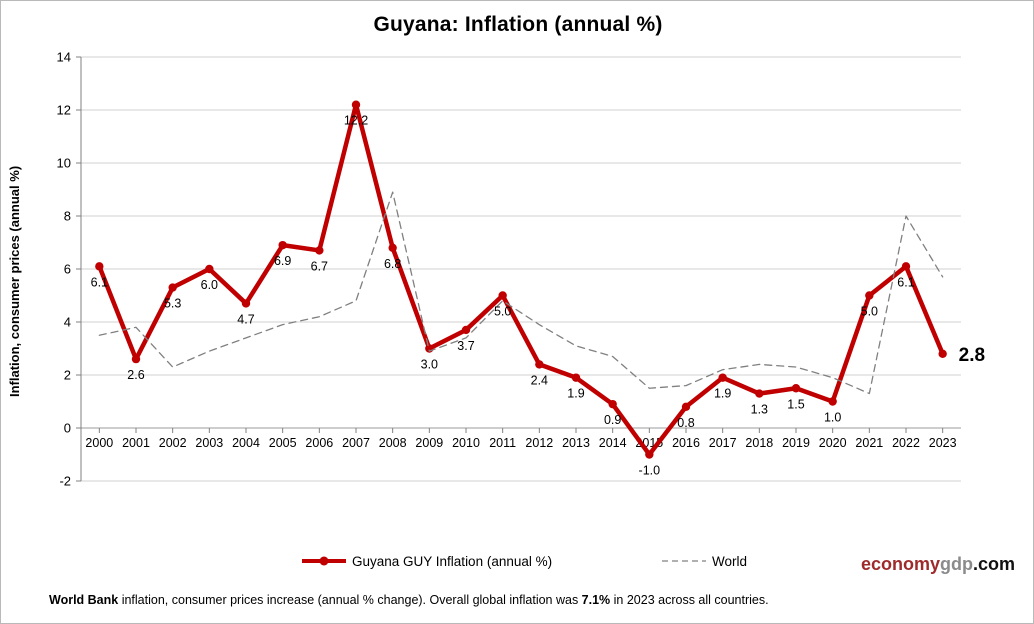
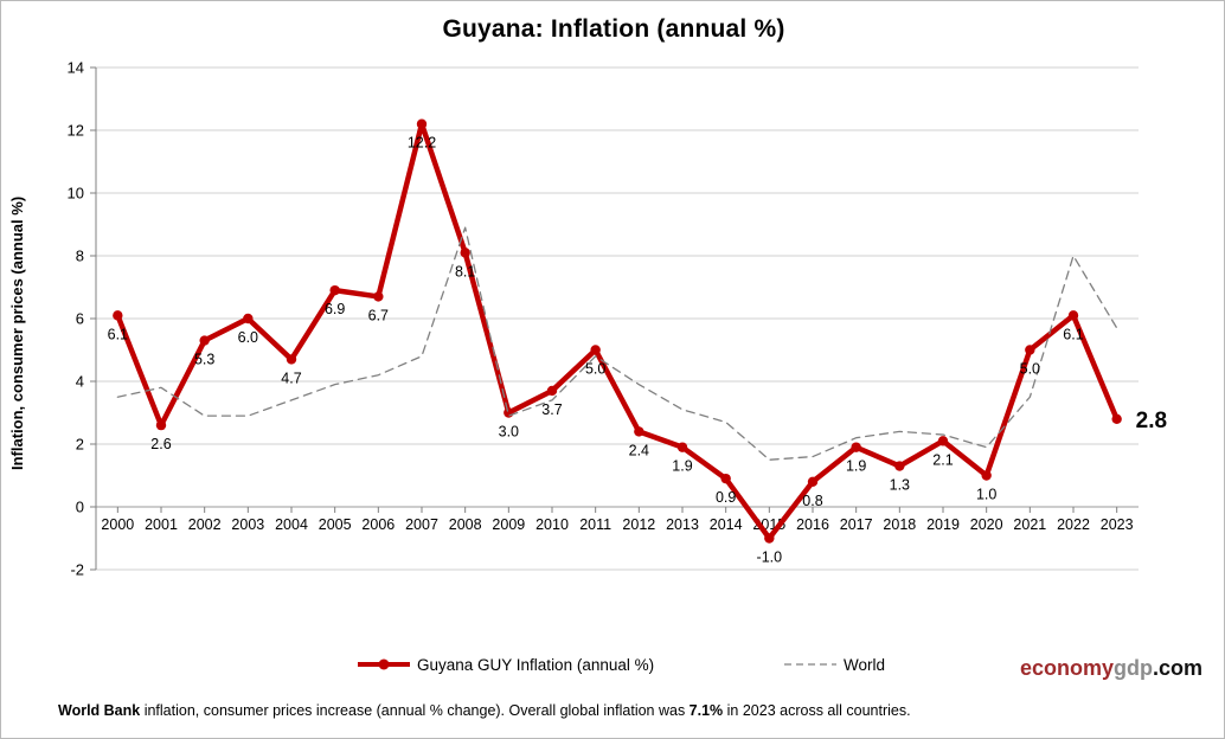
World/2002: 2.3 -> 2.9
Guyana GUY Inflation (annual %)/2008: 6.8 -> 8.1
Guyana GUY Inflation (annual %)/2019: 1.5 -> 2.1
World/2021: 1.3 -> 3.5
